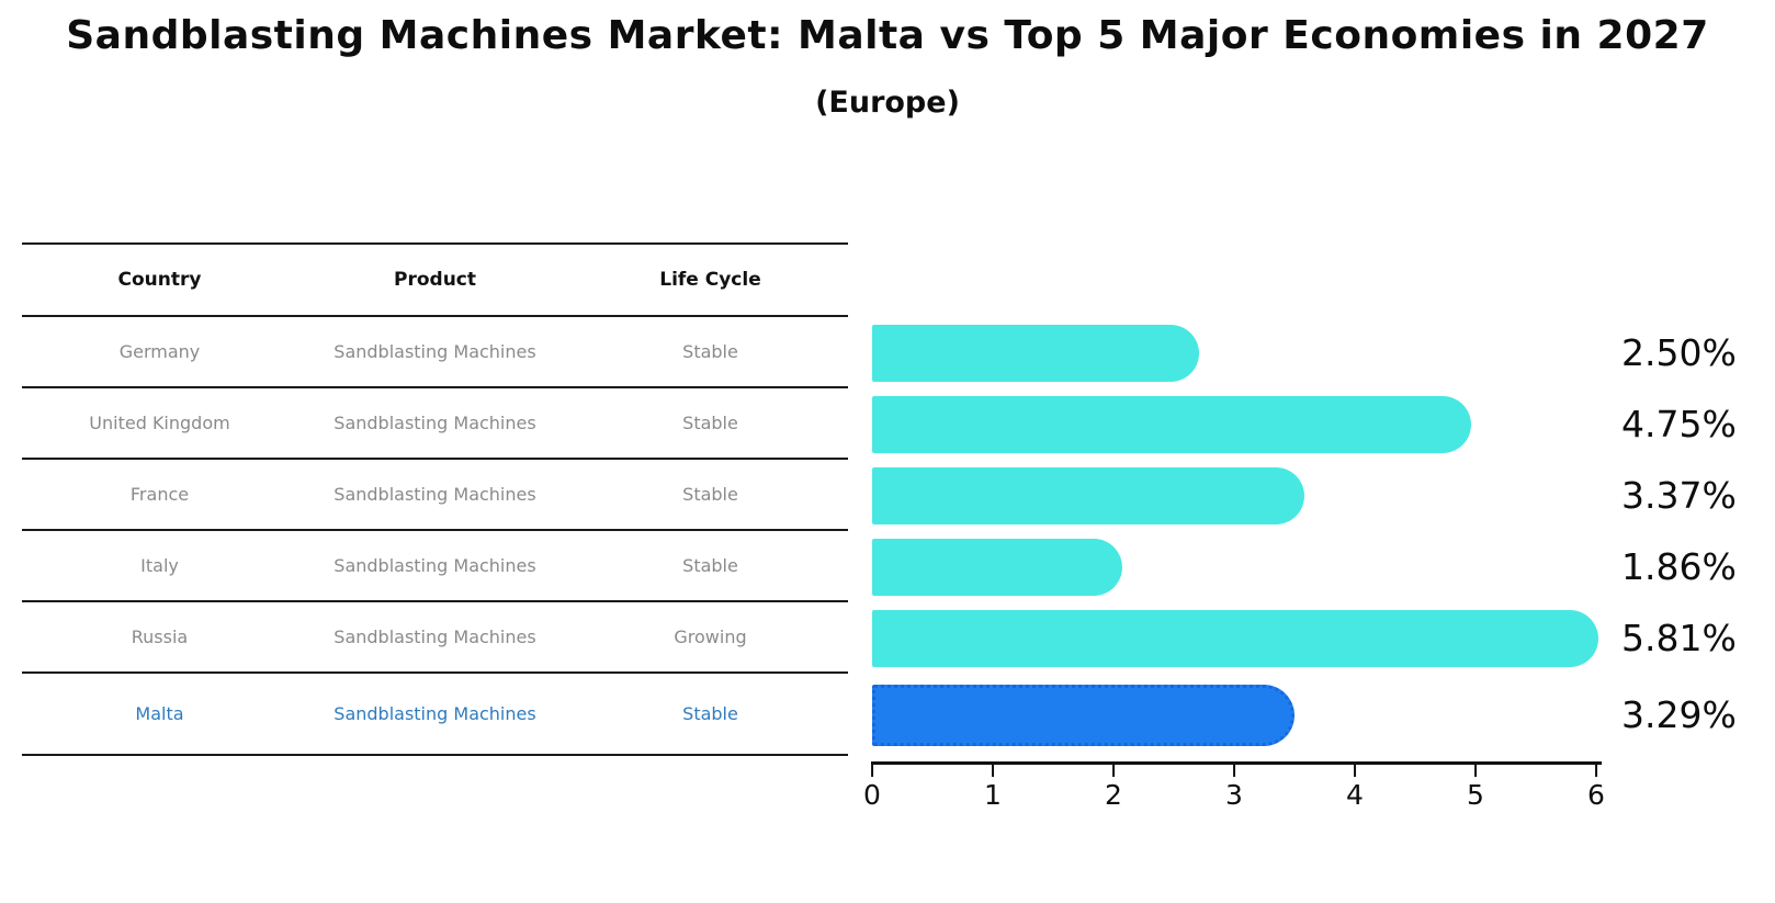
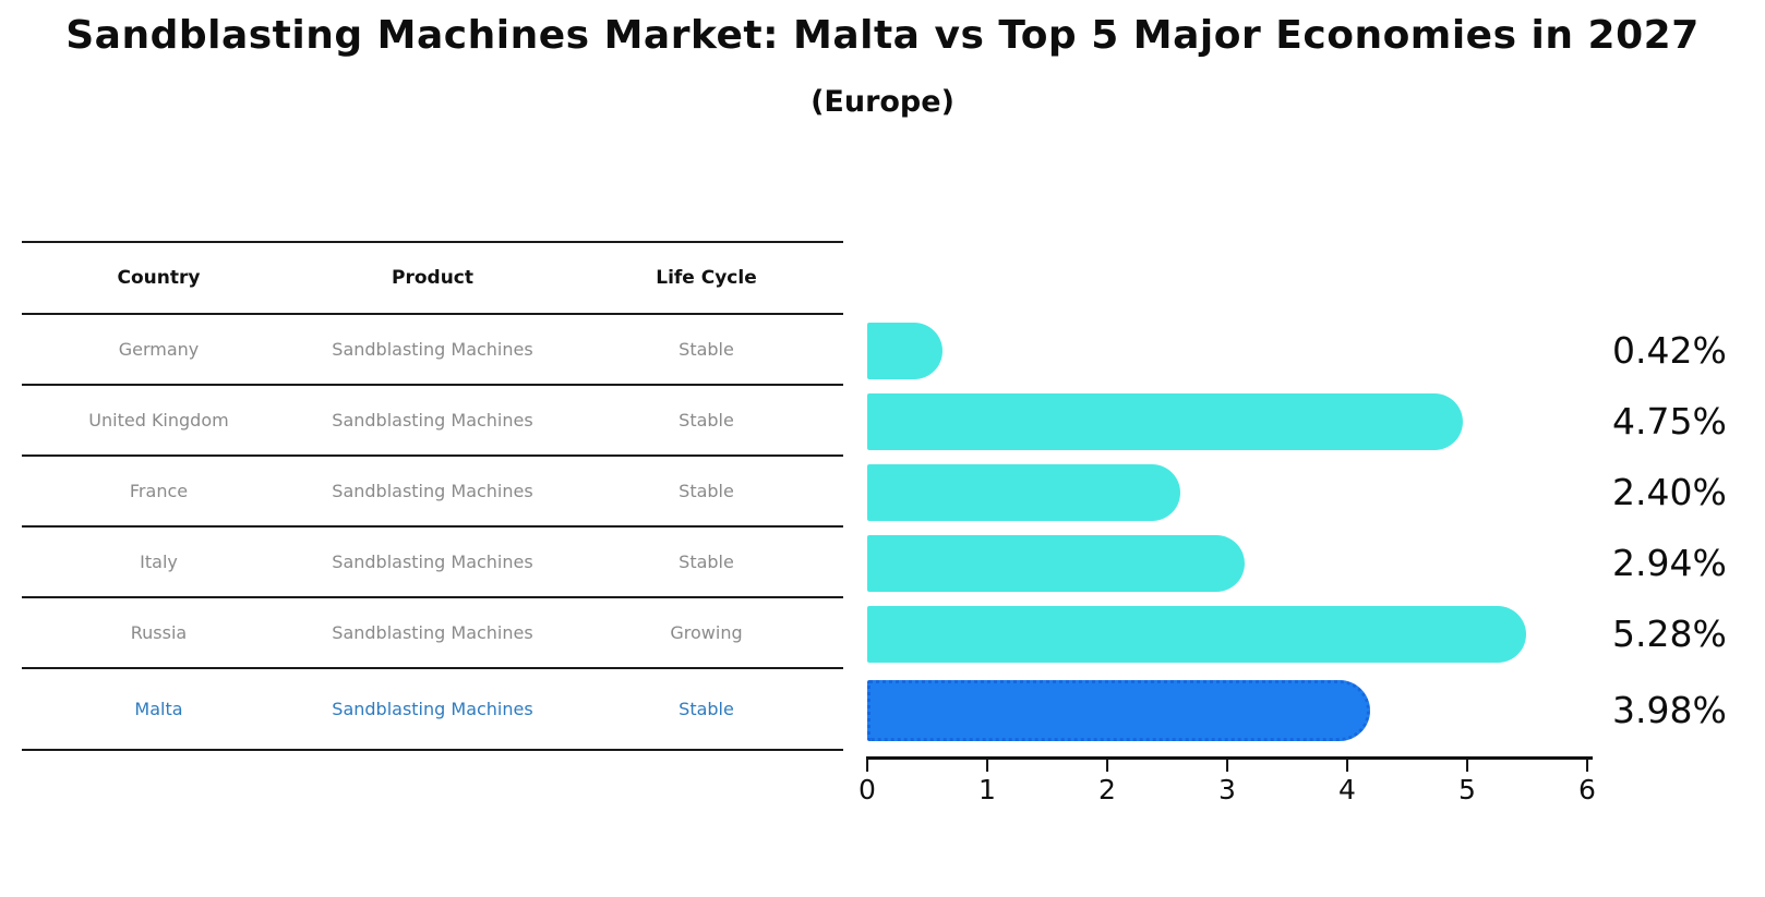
Germany: 2.50% -> 0.42%
France: 3.37% -> 2.40%
Italy: 1.86% -> 2.94%
Russia: 5.81% -> 5.28%
Malta: 3.29% -> 3.98%
